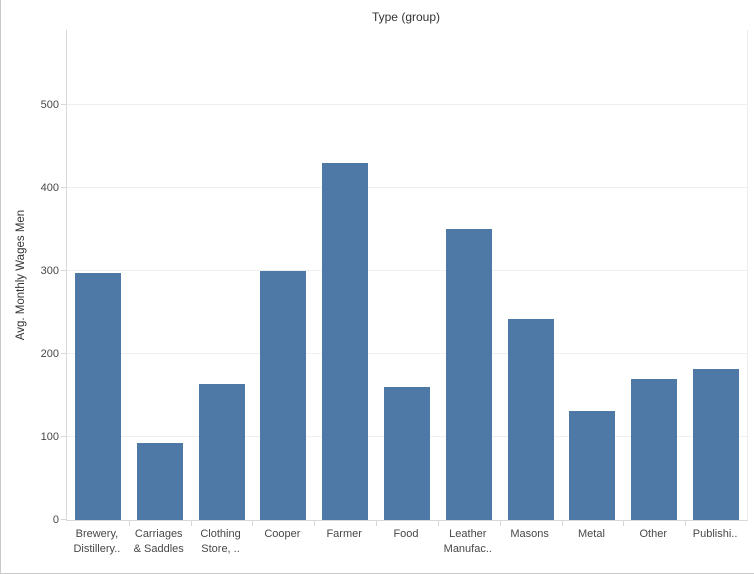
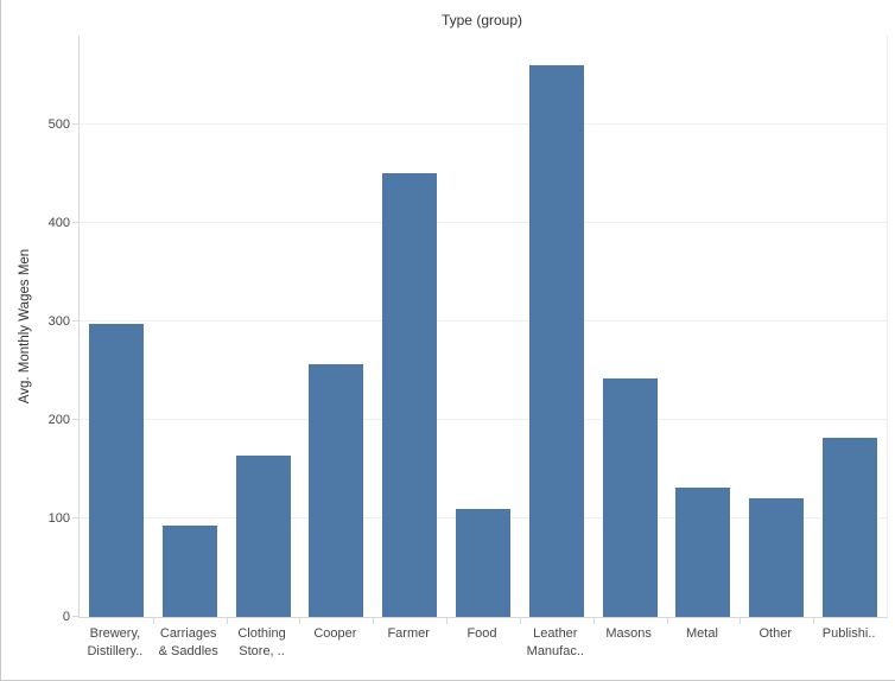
Cooper: 300 -> 260
Farmer: 430 -> 450
Food: 160 -> 110
Leather Manufac..: 350 -> 560
Other: 170 -> 120
